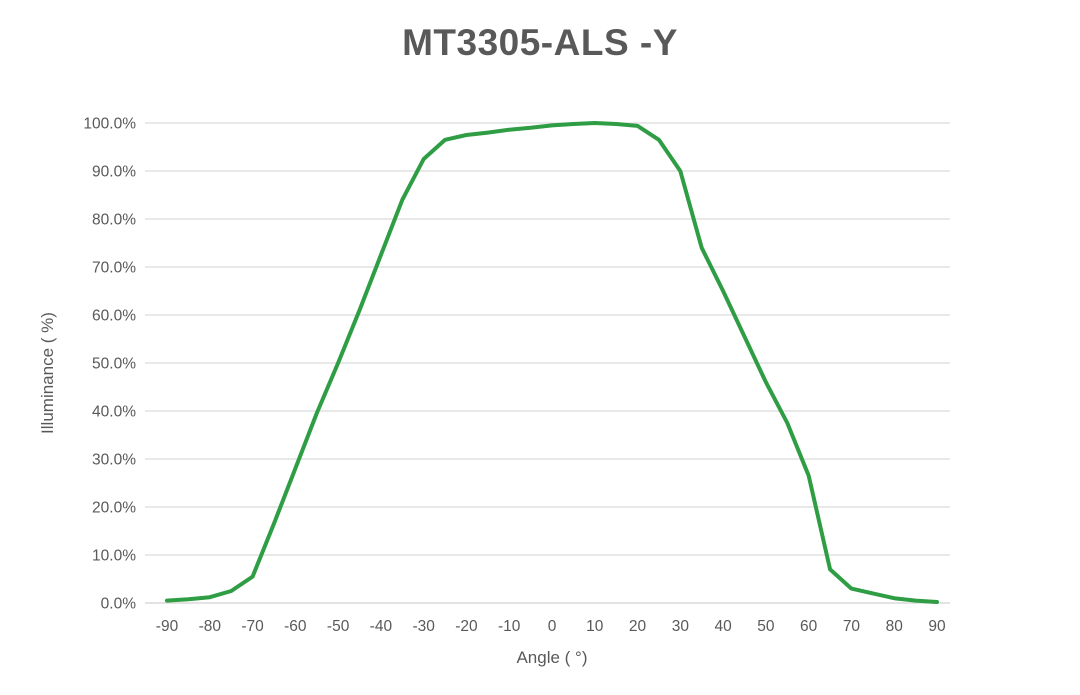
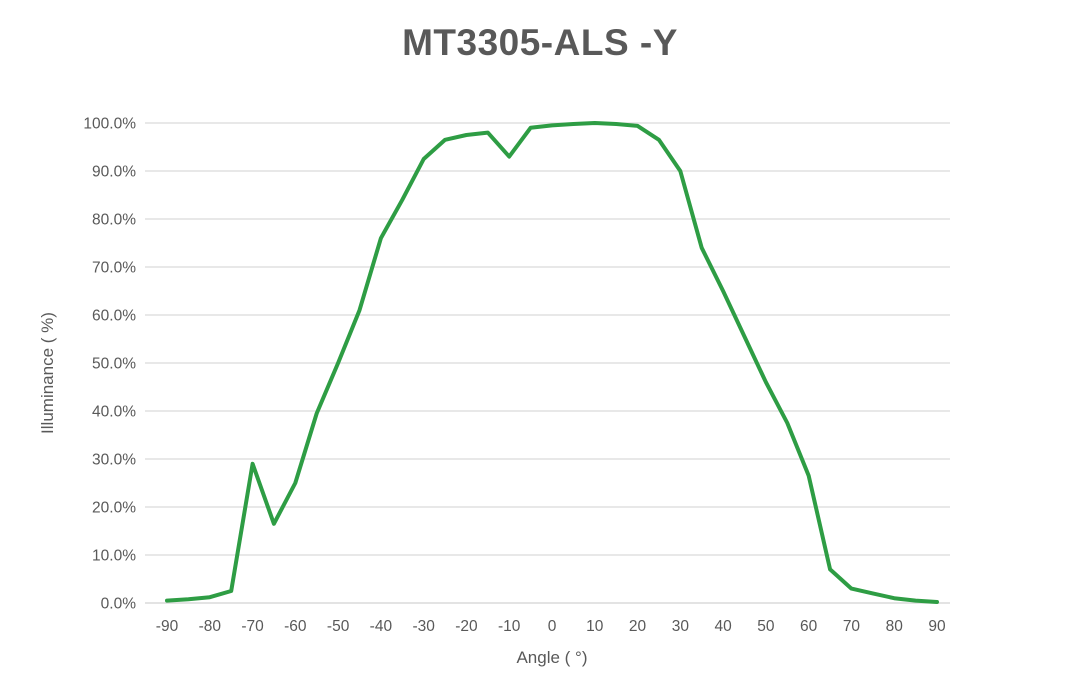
-70: 6% -> 29%
-60: 28% -> 25%
-40: 72% -> 76%
-10: 99% -> 93%
